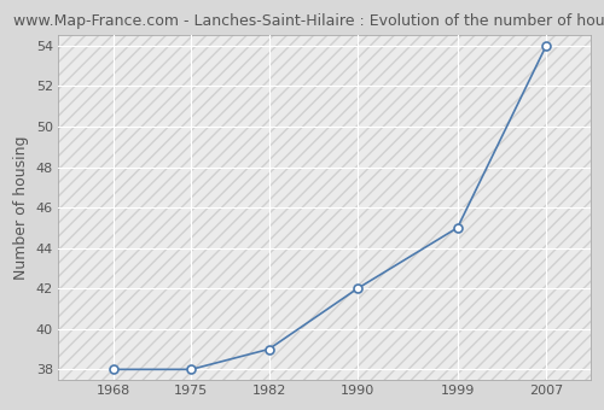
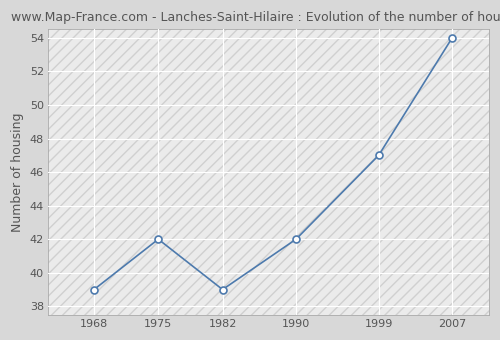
1968: 38 -> 39
1975: 38 -> 42
1999: 45 -> 47
